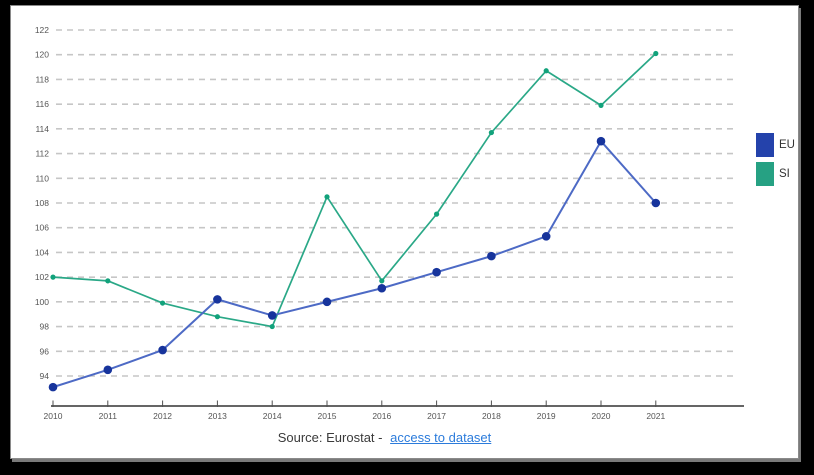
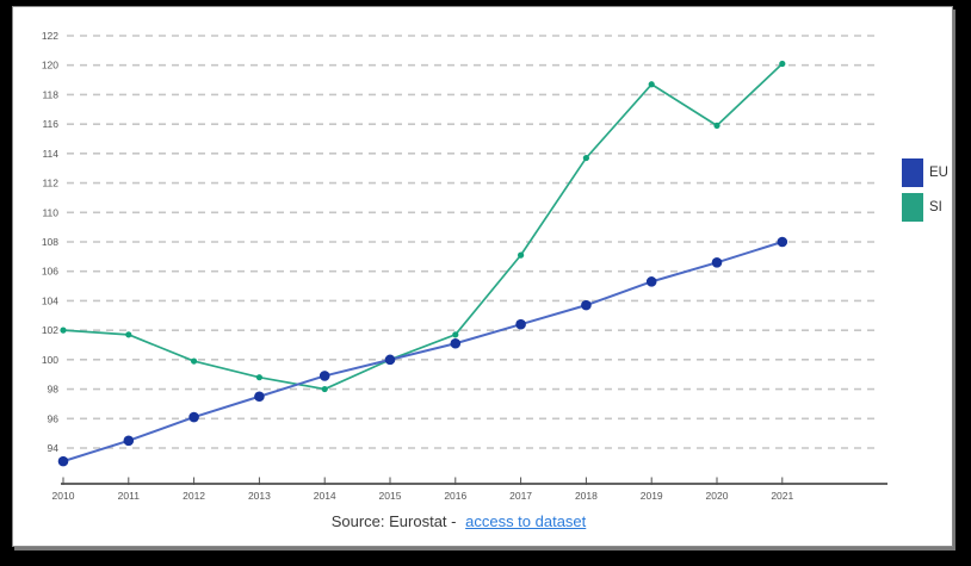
EU/2013: 100.2 -> 97.5
SI/2015: 108.5 -> 100.0
EU/2020: 113.0 -> 106.6
